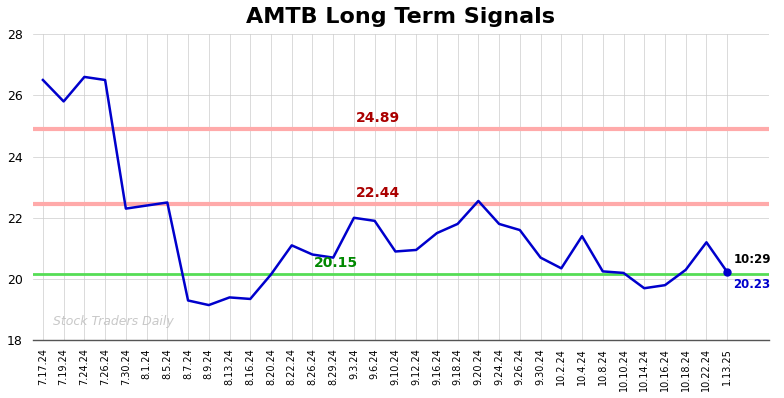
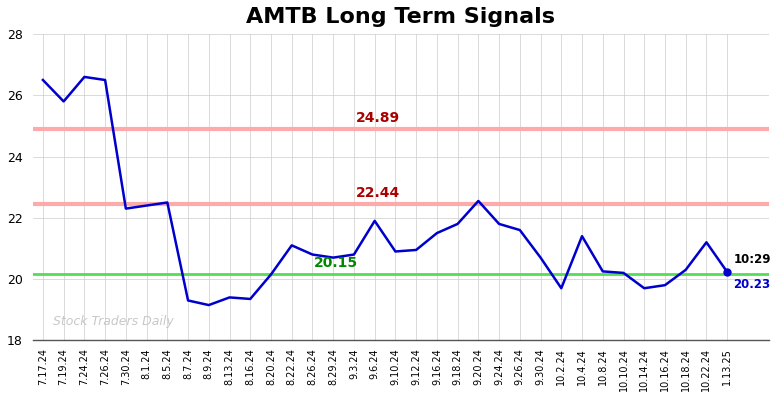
9.3.24: 22.00 -> 20.80
10.2.24: 20.35 -> 19.70
